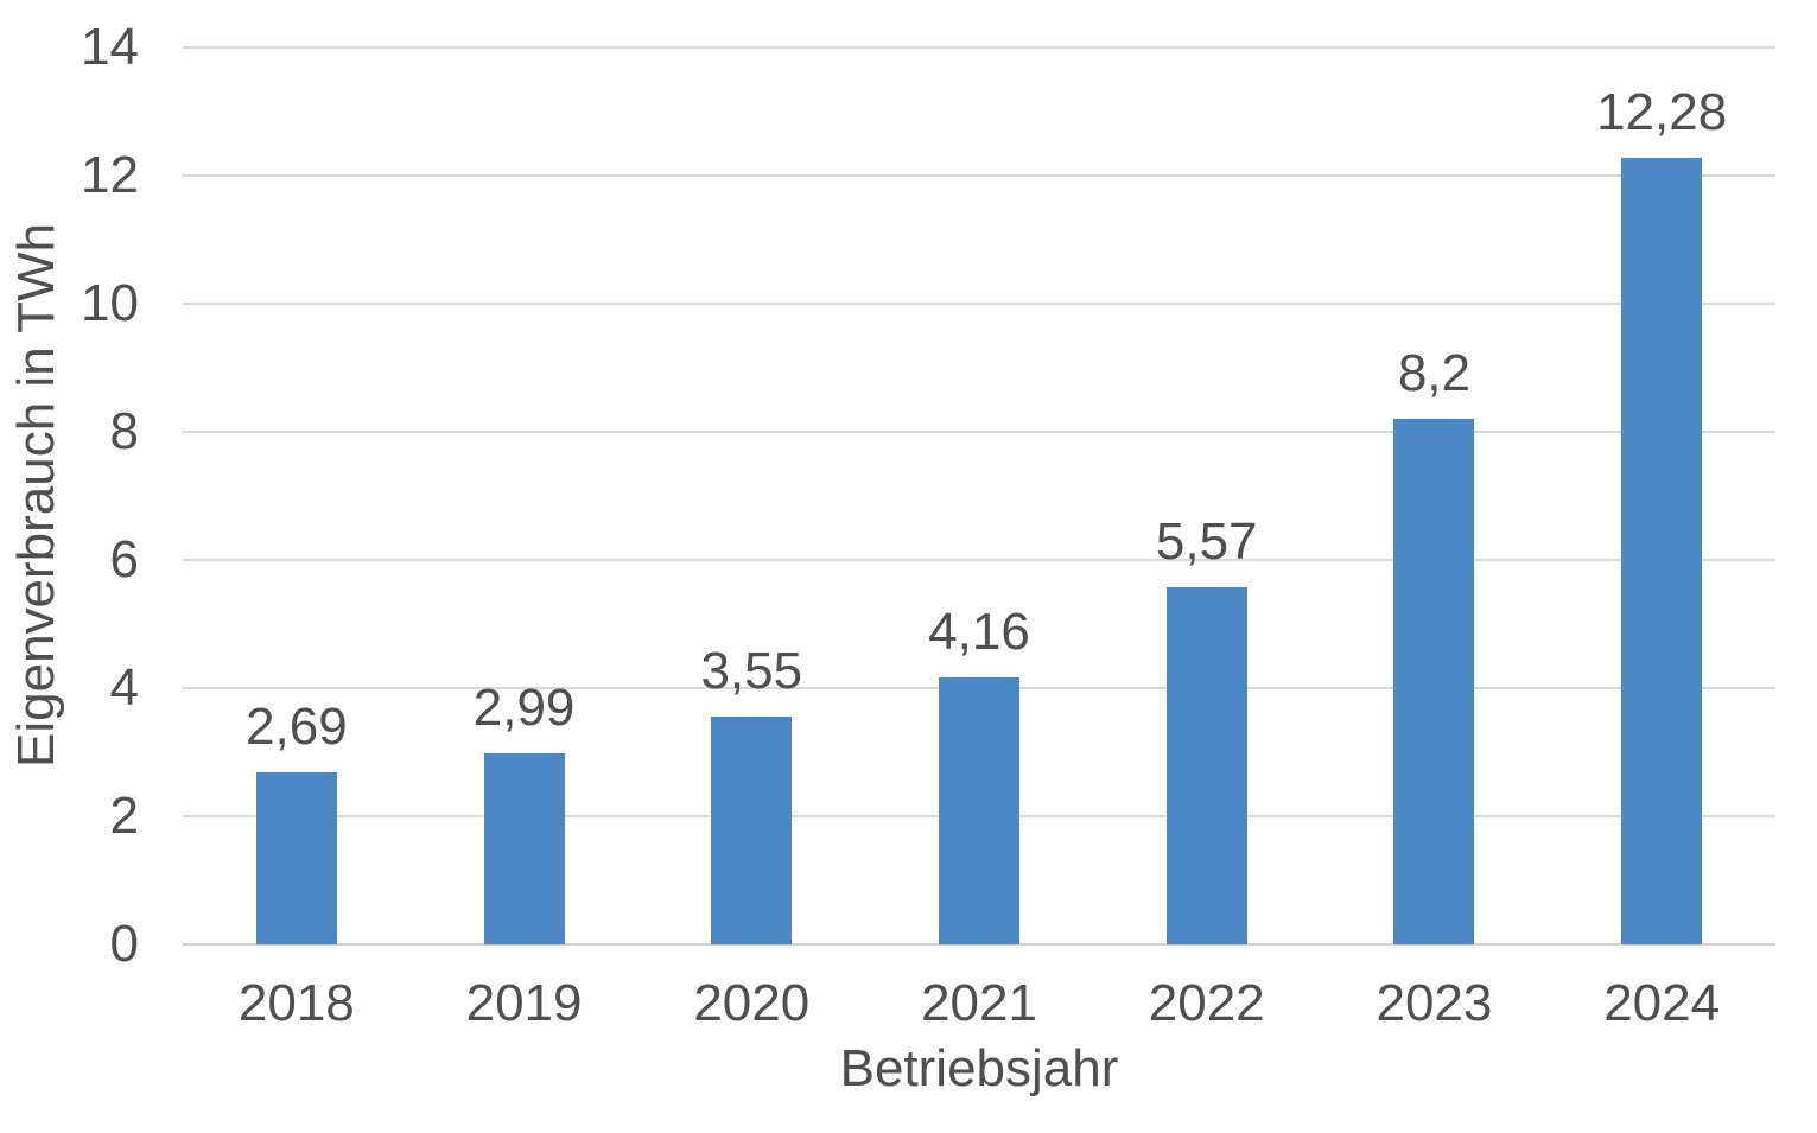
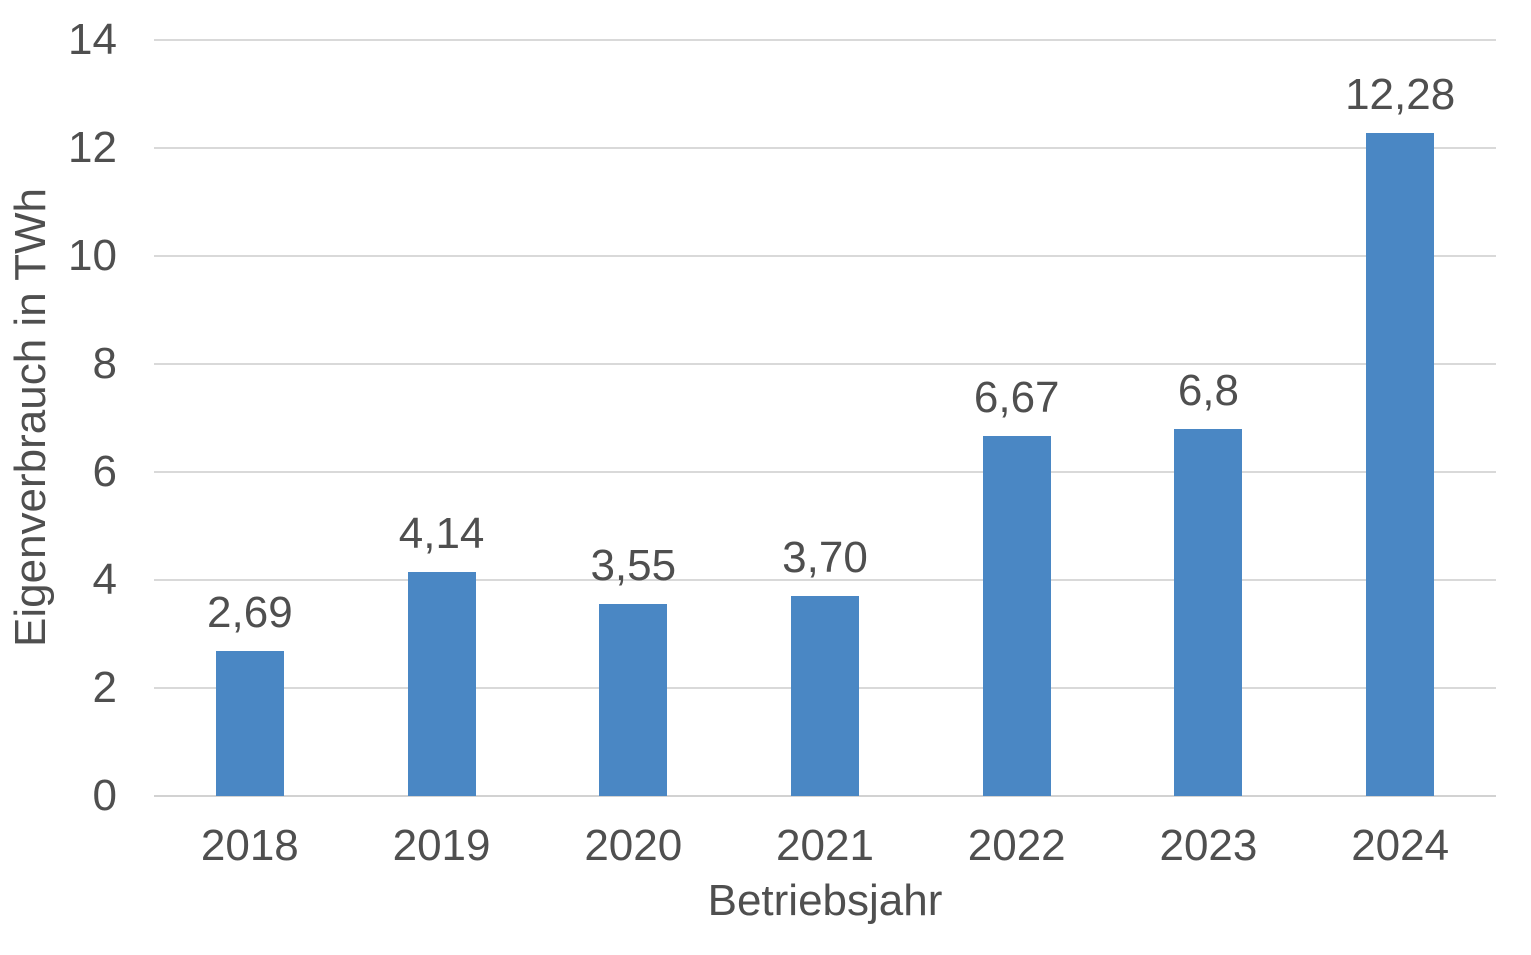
2019: 2,99 -> 4,14
2021: 4,16 -> 3,70
2022: 5,57 -> 6,67
2023: 8,2 -> 6,8
